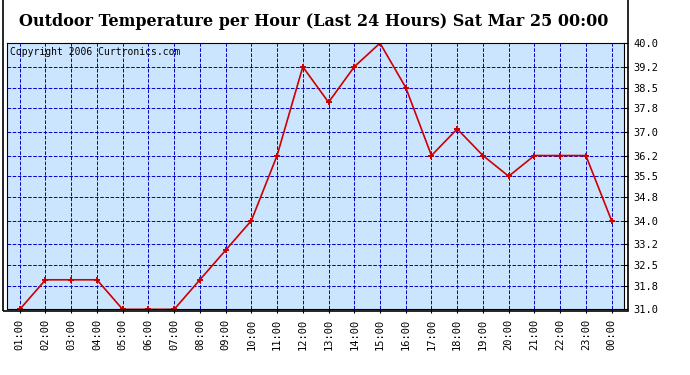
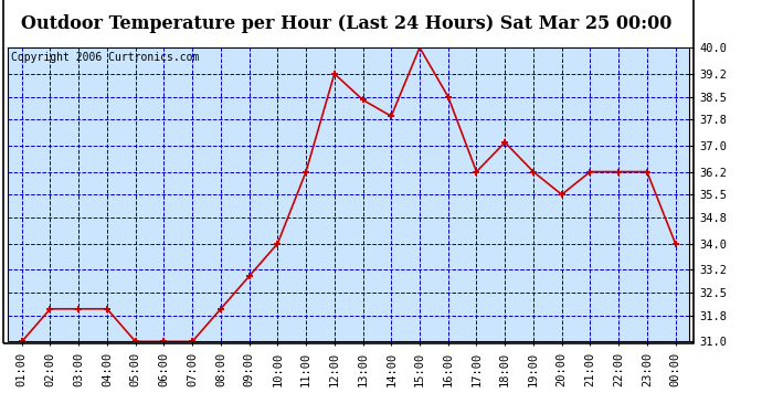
13:00: 38.0 -> 38.4
14:00: 39.2 -> 37.9
